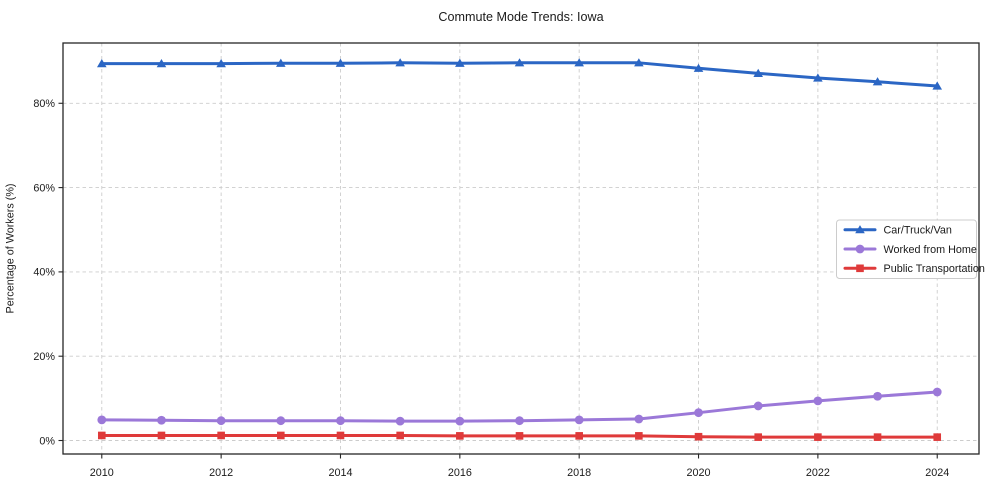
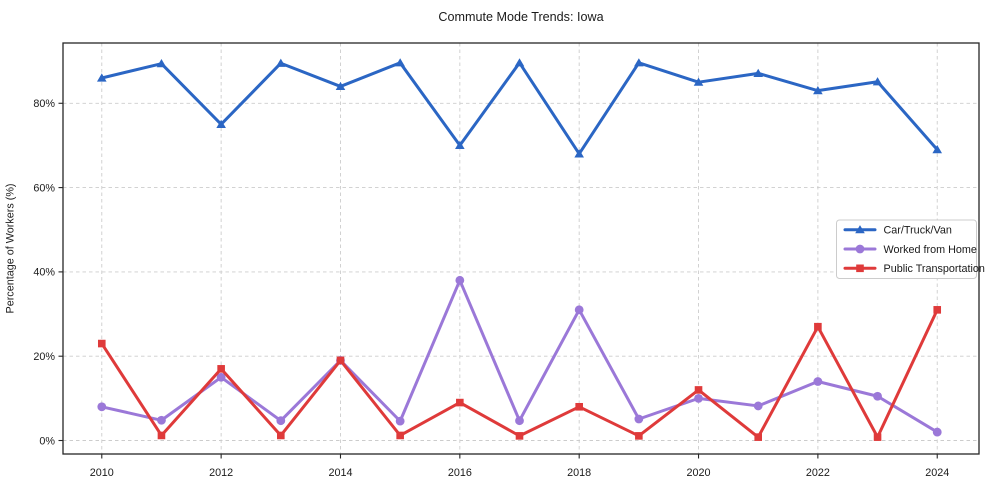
Car/Truck/Van/2010: 89% -> 86%
Worked from Home/2010: 5% -> 8%
Public Transportation/2010: 1% -> 23%
Car/Truck/Van/2012: 89% -> 75%
Worked from Home/2012: 5% -> 15%
Public Transportation/2012: 1% -> 17%
Car/Truck/Van/2014: 90% -> 84%
Worked from Home/2014: 5% -> 19%
Public Transportation/2014: 1% -> 19%
Car/Truck/Van/2016: 90% -> 70%
Worked from Home/2016: 5% -> 38%
Public Transportation/2016: 1% -> 9%
Car/Truck/Van/2018: 90% -> 68%
Worked from Home/2018: 5% -> 31%
Public Transportation/2018: 1% -> 8%
Car/Truck/Van/2020: 88% -> 85%
Worked from Home/2020: 7% -> 10%
Public Transportation/2020: 1% -> 12%
Car/Truck/Van/2022: 86% -> 83%
Worked from Home/2022: 9% -> 14%
Public Transportation/2022: 1% -> 27%
Car/Truck/Van/2024: 84% -> 69%
Worked from Home/2024: 12% -> 2%
Public Transportation/2024: 1% -> 31%
